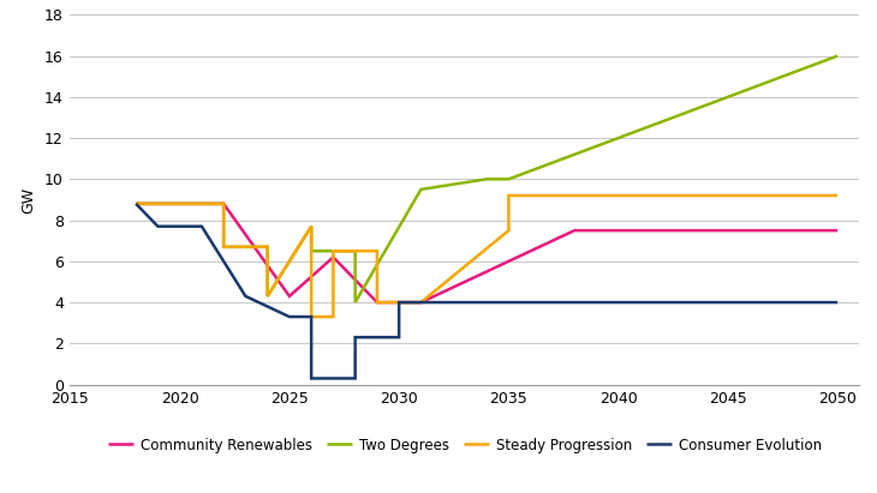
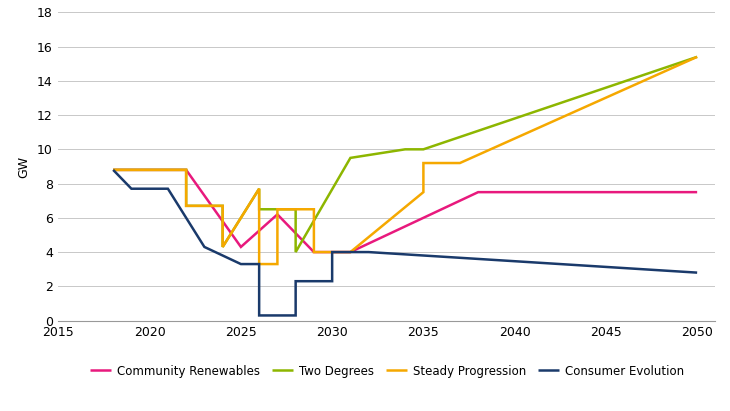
Two Degrees/2050: 16.0 -> 15.4
Steady Progression/2050: 9.2 -> 15.4
Consumer Evolution/2050: 4.0 -> 2.8
